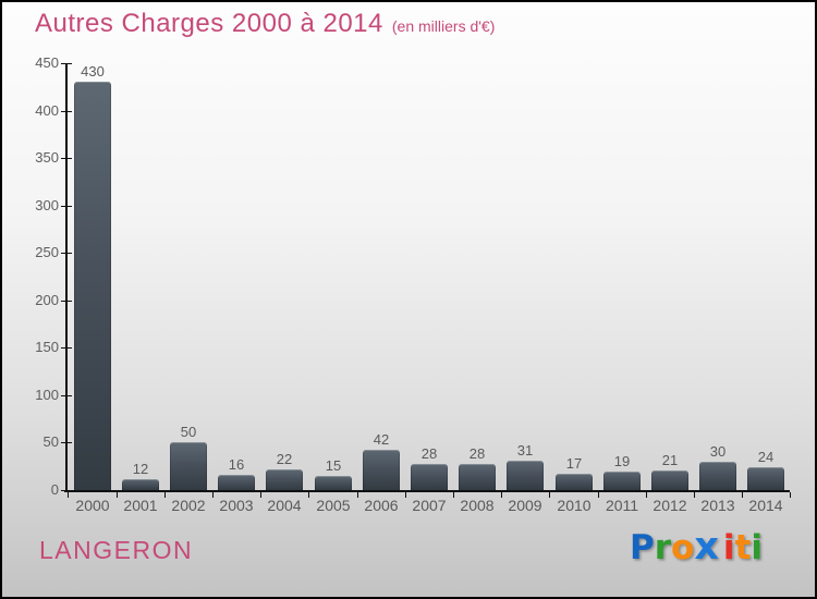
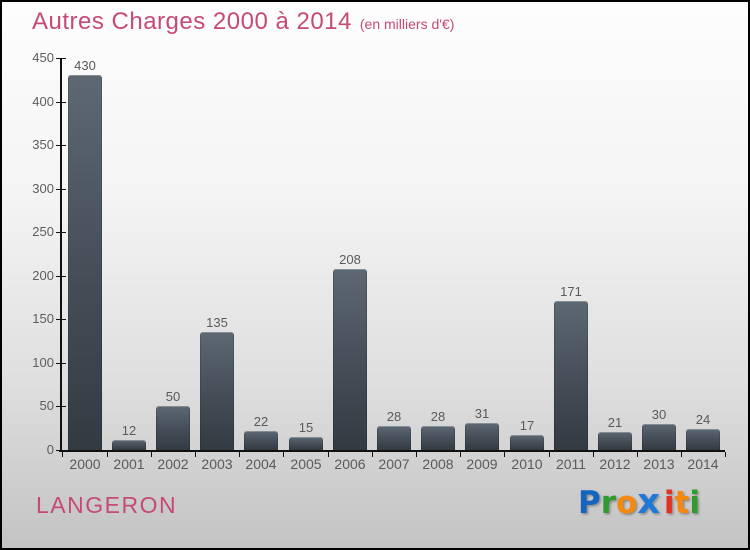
2003: 16 -> 135
2006: 42 -> 208
2011: 19 -> 171
